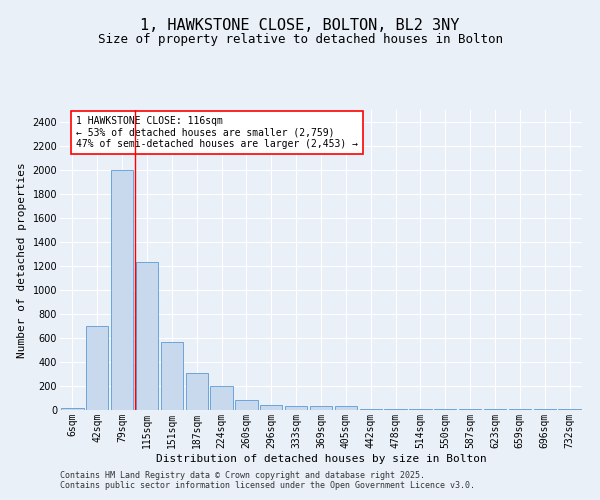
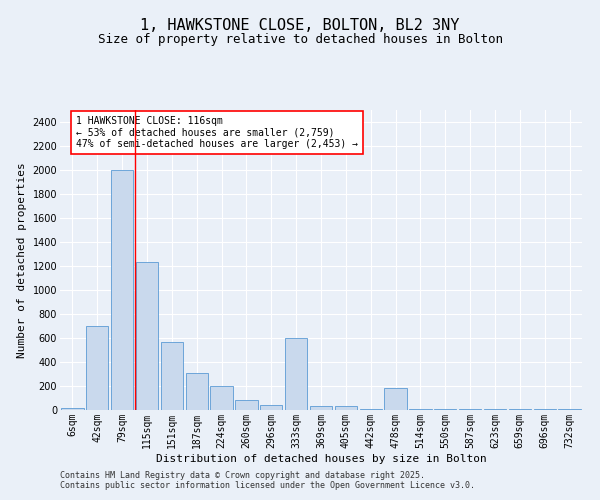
333sqm: 40 -> 600
478sqm: 10 -> 180
